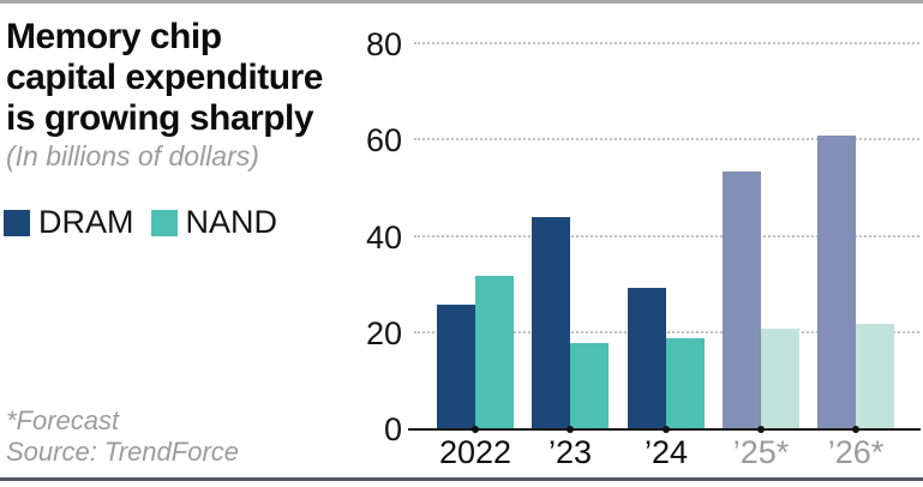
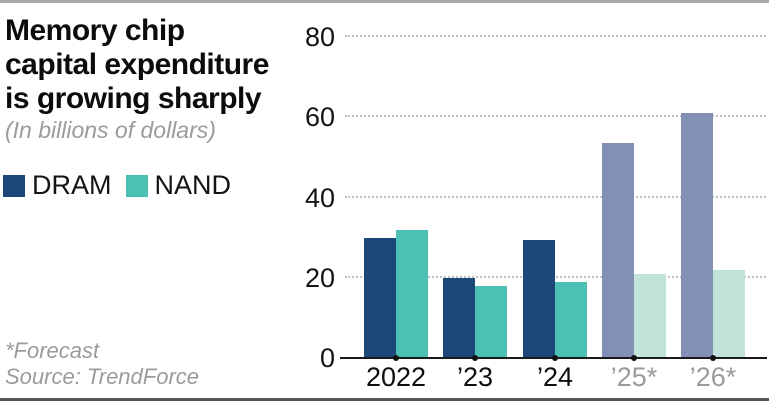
DRAM/2022: 26 -> 30
DRAM/’23: 44 -> 20
